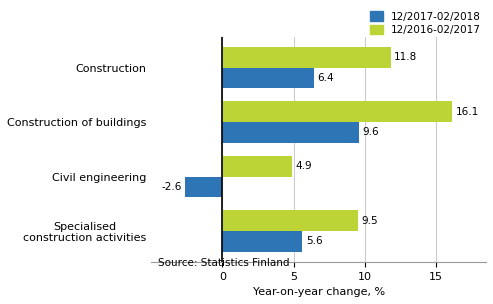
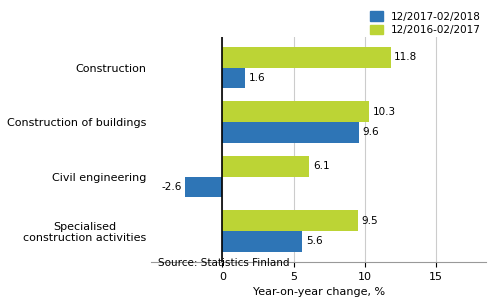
12/2017-02/2018/Construction: 6.4 -> 1.6
12/2016-02/2017/Construction of buildings: 16.1 -> 10.3
12/2016-02/2017/Civil engineering: 4.9 -> 6.1
